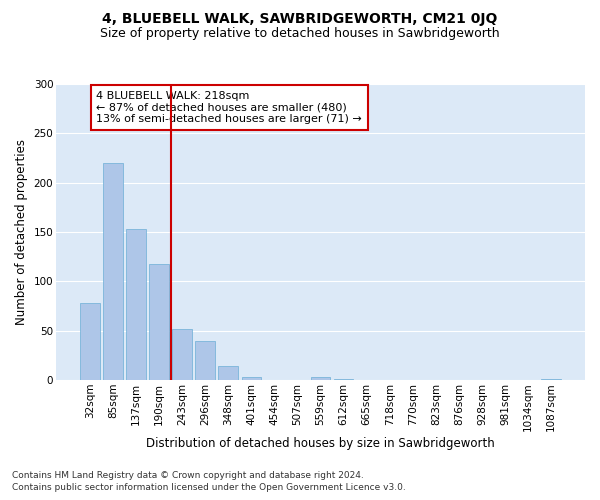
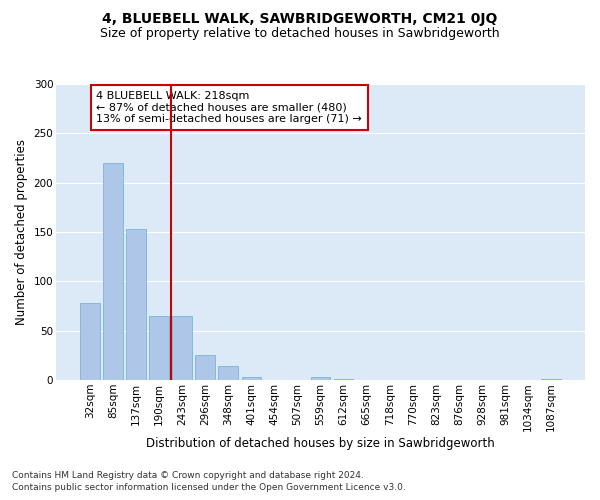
190sqm: 118 -> 65
243sqm: 52 -> 65
296sqm: 40 -> 25
